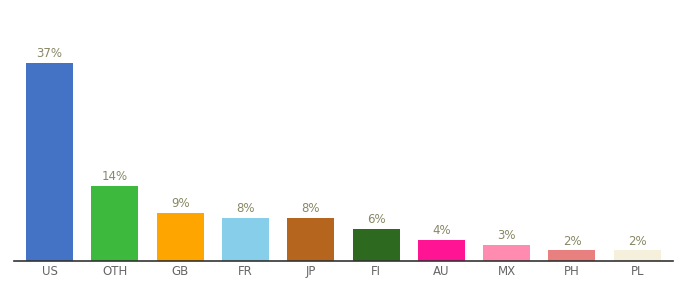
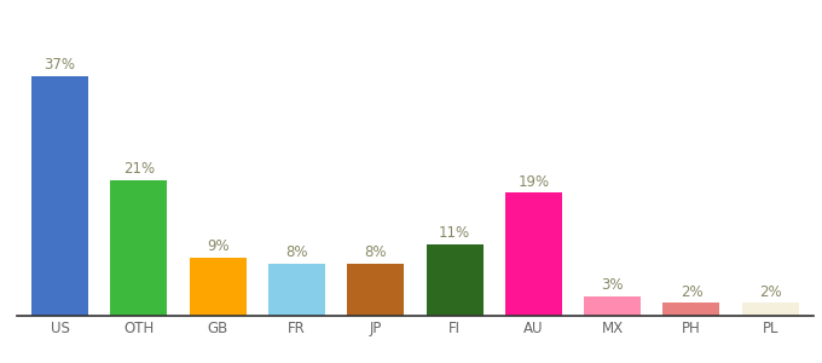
OTH: 14% -> 21%
FI: 6% -> 11%
AU: 4% -> 19%
